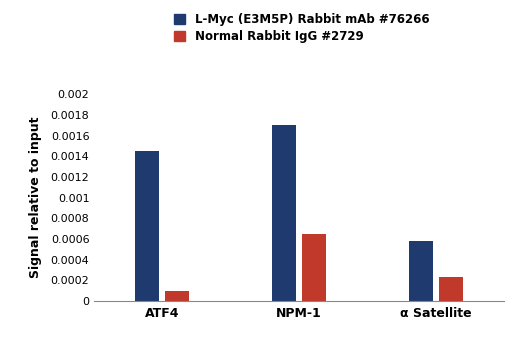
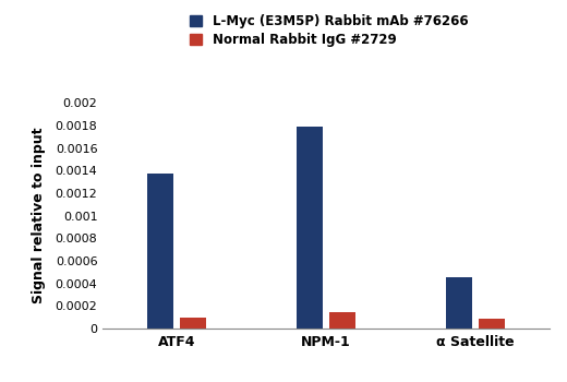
L-Myc (E3M5P) Rabbit mAb #76266/ATF4: 0.00145 -> 0.00138
L-Myc (E3M5P) Rabbit mAb #76266/NPM-1: 0.00170 -> 0.00179
Normal Rabbit IgG #2729/NPM-1: 0.000650 -> 0.000150
L-Myc (E3M5P) Rabbit mAb #76266/α Satellite: 0.00058 -> 0.00046
Normal Rabbit IgG #2729/α Satellite: 0.000230 -> 0.000090
